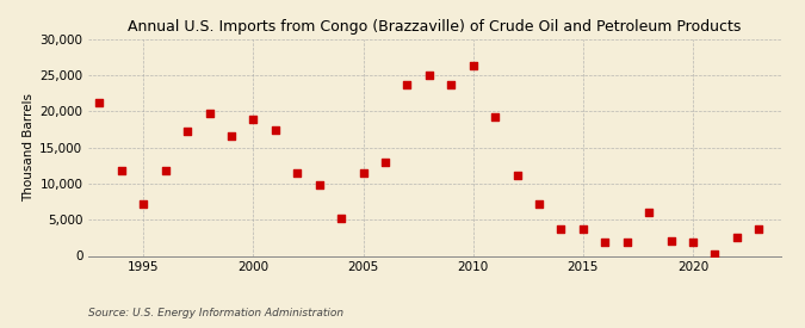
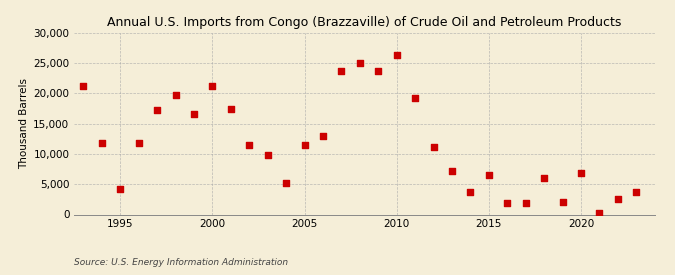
1995: 7,200 -> 4,200
2000: 18,900 -> 21,200
2015: 3,800 -> 6,600
2020: 1,900 -> 6,800
